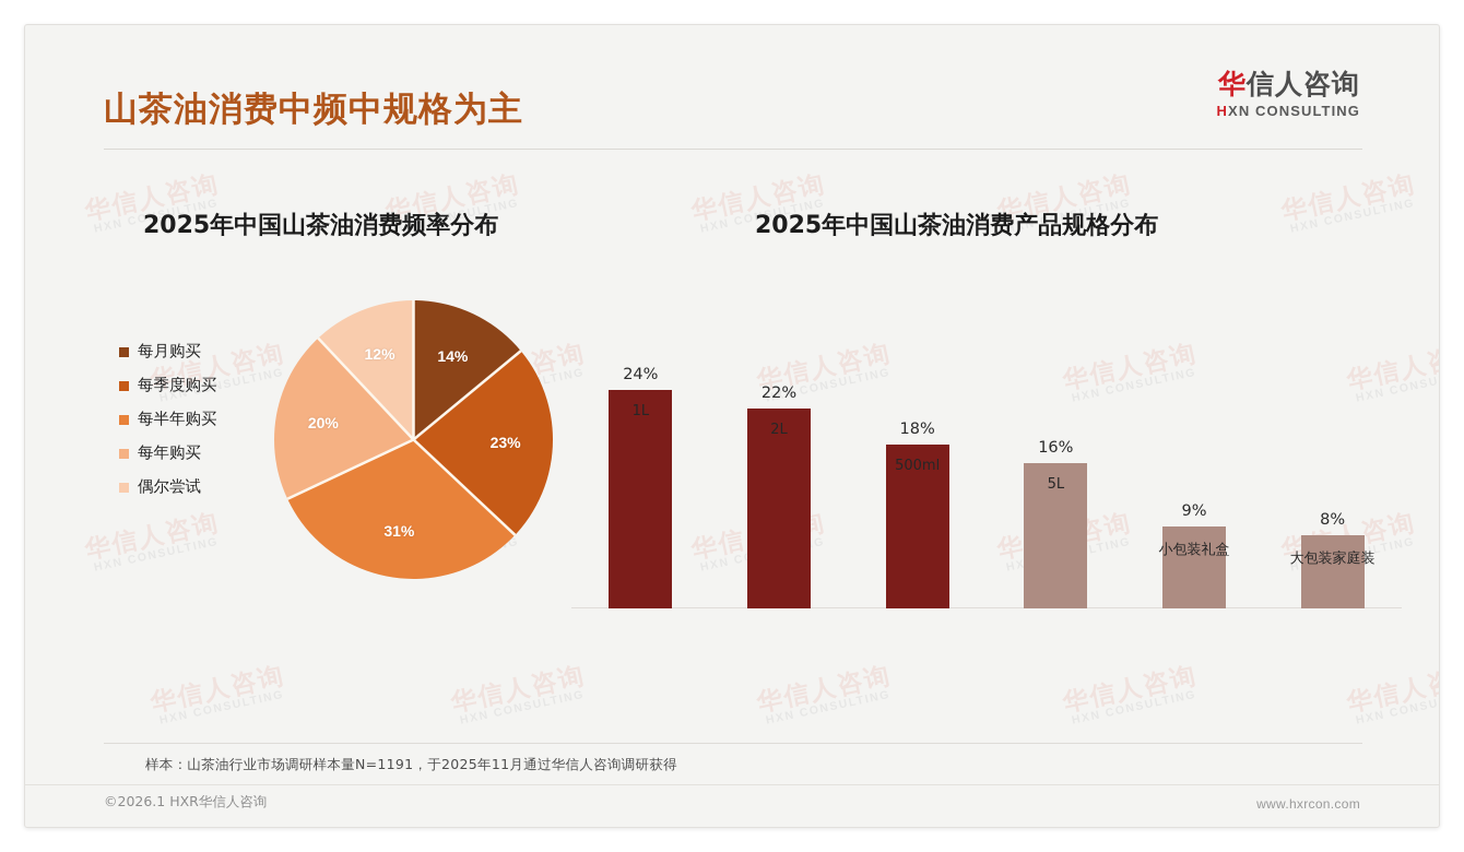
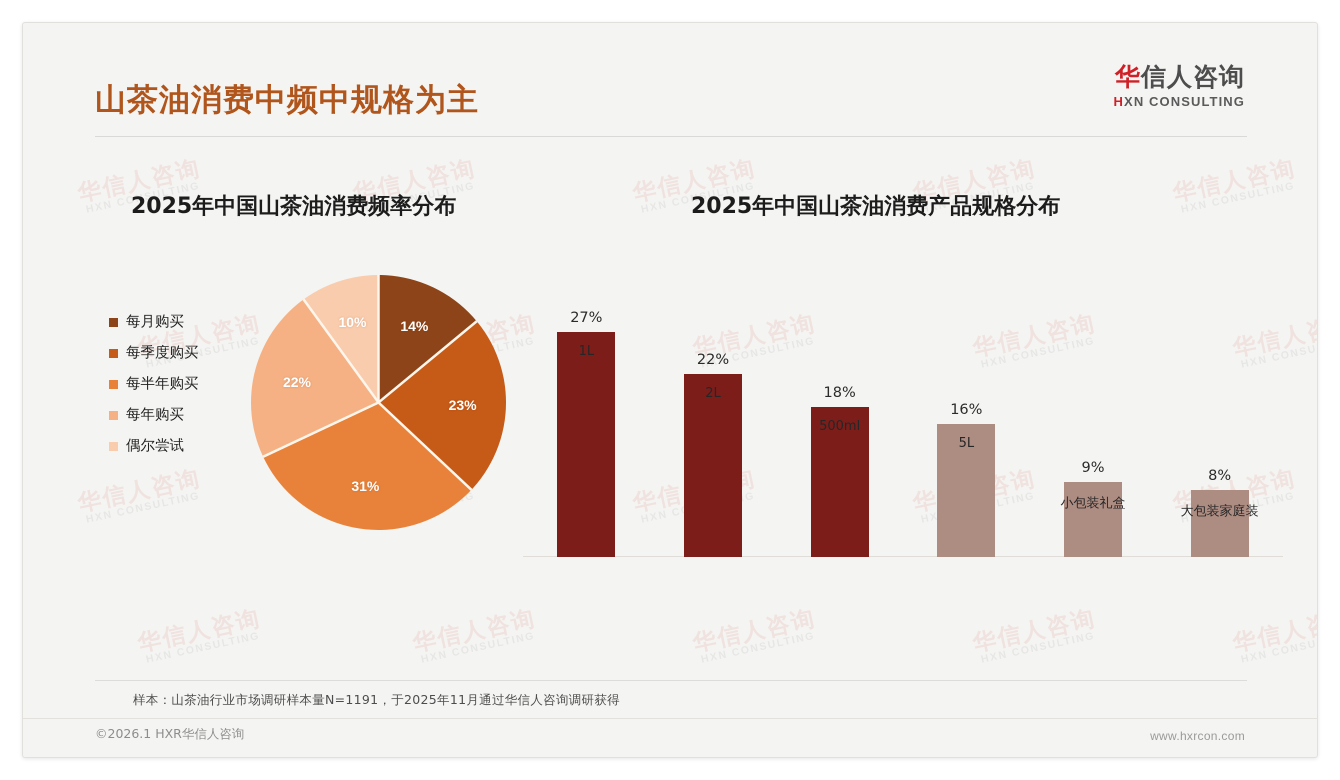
2025年中国山茶油消费频率分布/每年购买: 20% -> 22%
2025年中国山茶油消费频率分布/偶尔尝试: 12% -> 10%
2025年中国山茶油消费产品规格分布/1L: 24% -> 27%
